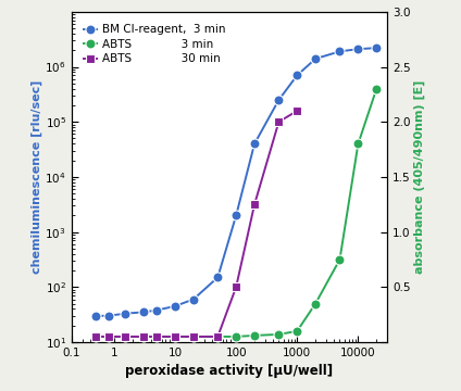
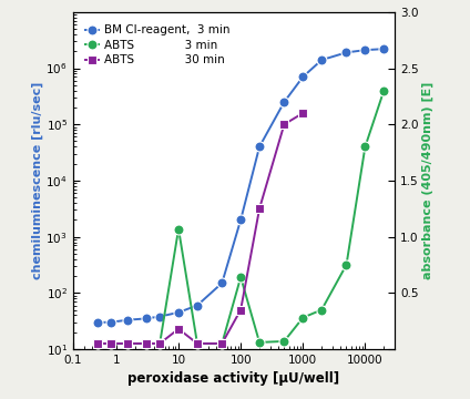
ABTS 3 min/10: 0.05 -> 1.07
ABTS 30 min/10: 0.05 -> 0.18
ABTS 3 min/100: 0.05 -> 0.64
ABTS 30 min/100: 0.50 -> 0.35
ABTS 3 min/1000: 0.10 -> 0.28
